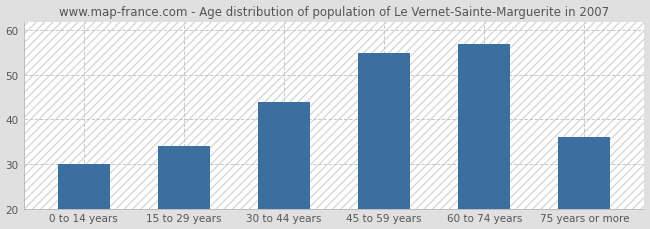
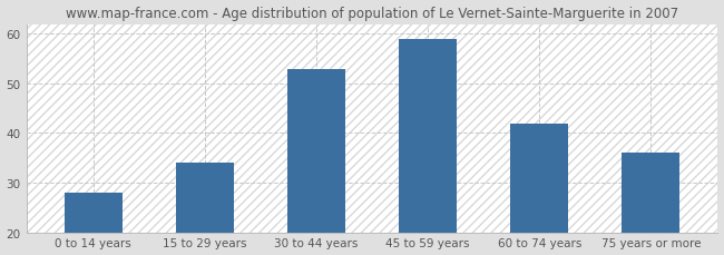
0 to 14 years: 30 -> 28
30 to 44 years: 44 -> 53
45 to 59 years: 55 -> 59
60 to 74 years: 57 -> 42
